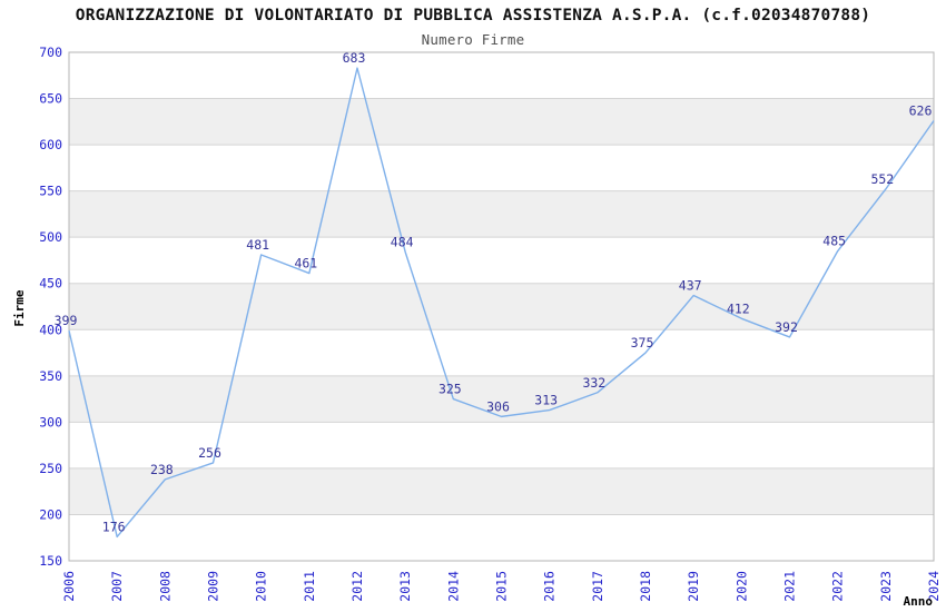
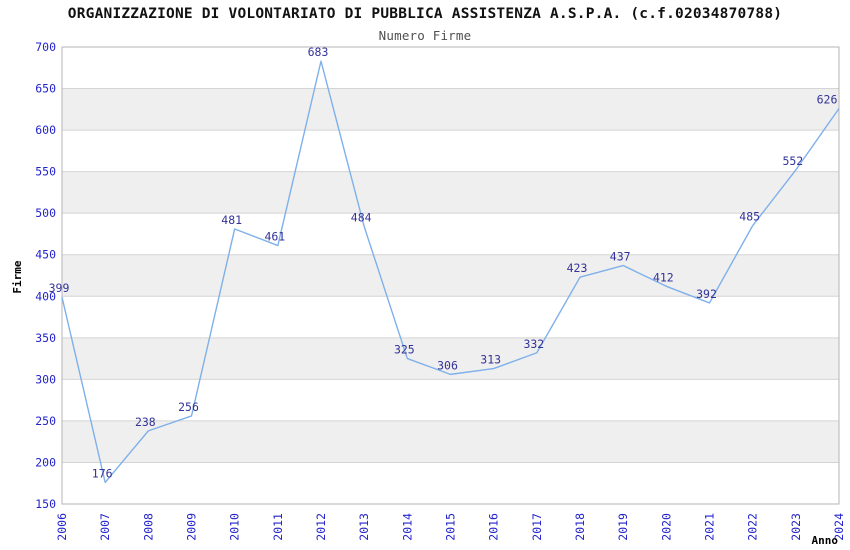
2018: 375 -> 423
